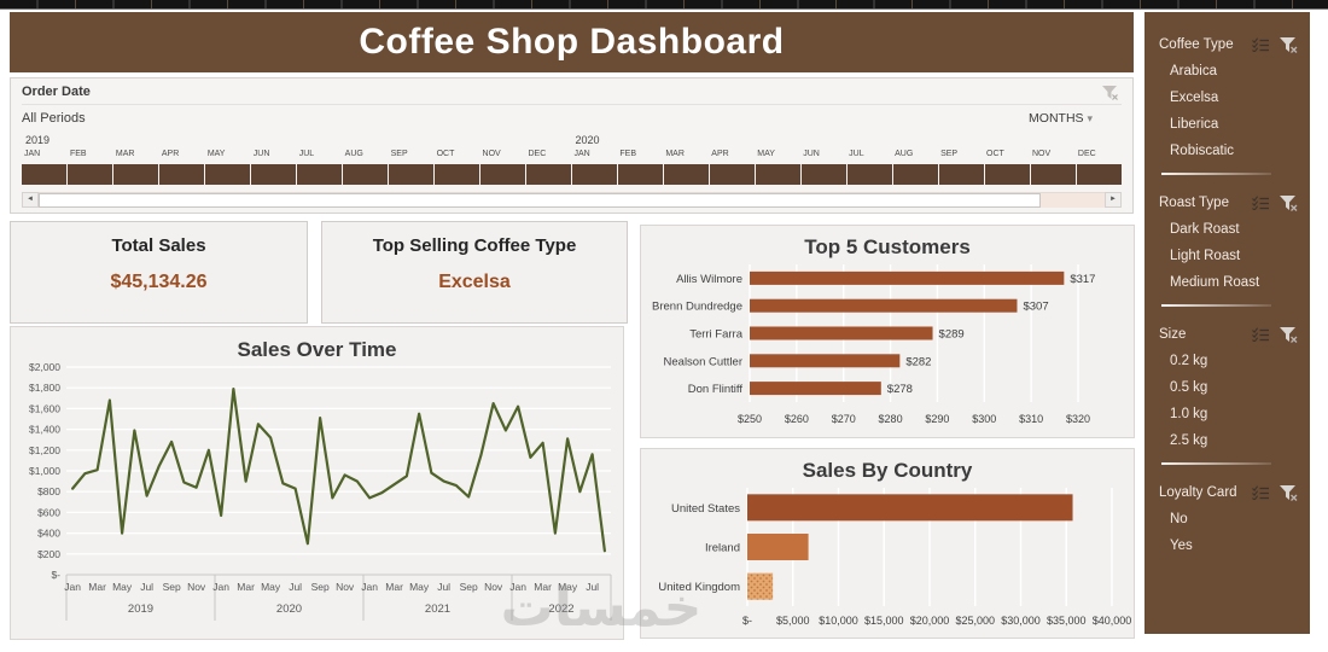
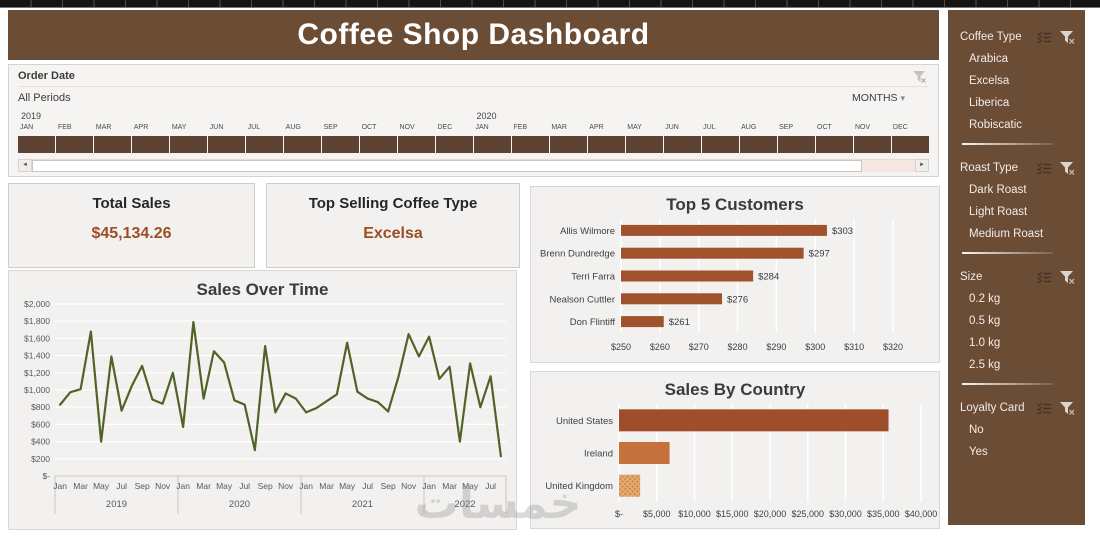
Top 5 Customers/Allis Wilmore: $317 -> $303
Top 5 Customers/Brenn Dundredge: $307 -> $297
Top 5 Customers/Terri Farra: $289 -> $284
Top 5 Customers/Nealson Cuttler: $282 -> $276
Top 5 Customers/Don Flintiff: $278 -> $261
